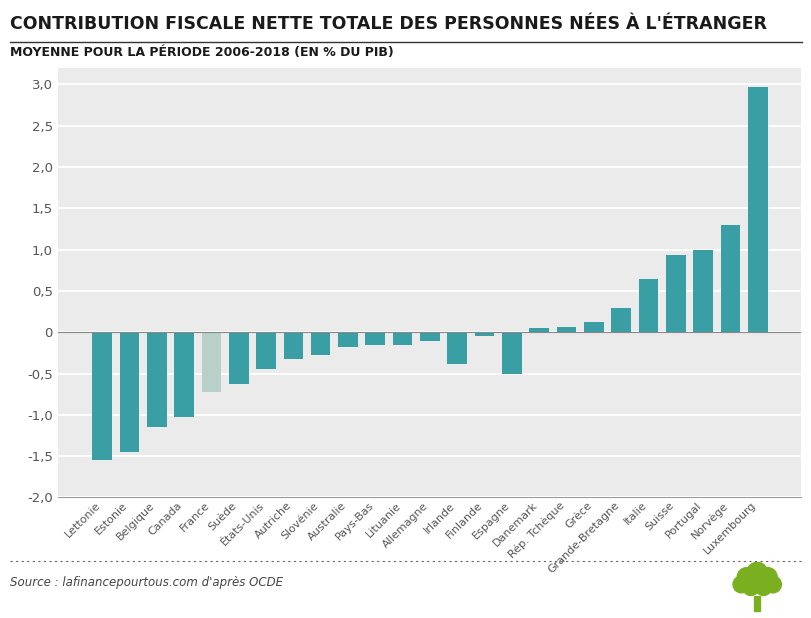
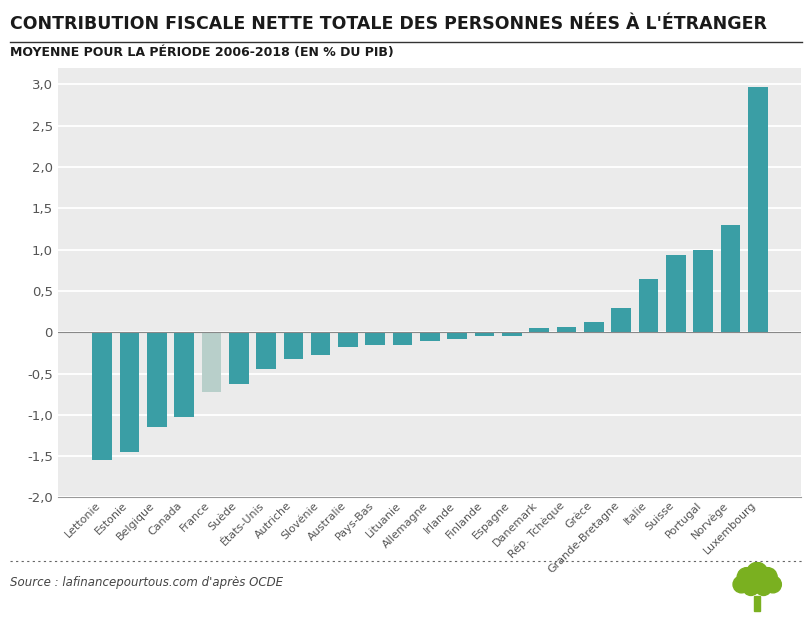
Irlande: -0,38 -> -0,08
Espagne: -0,50 -> -0,05
